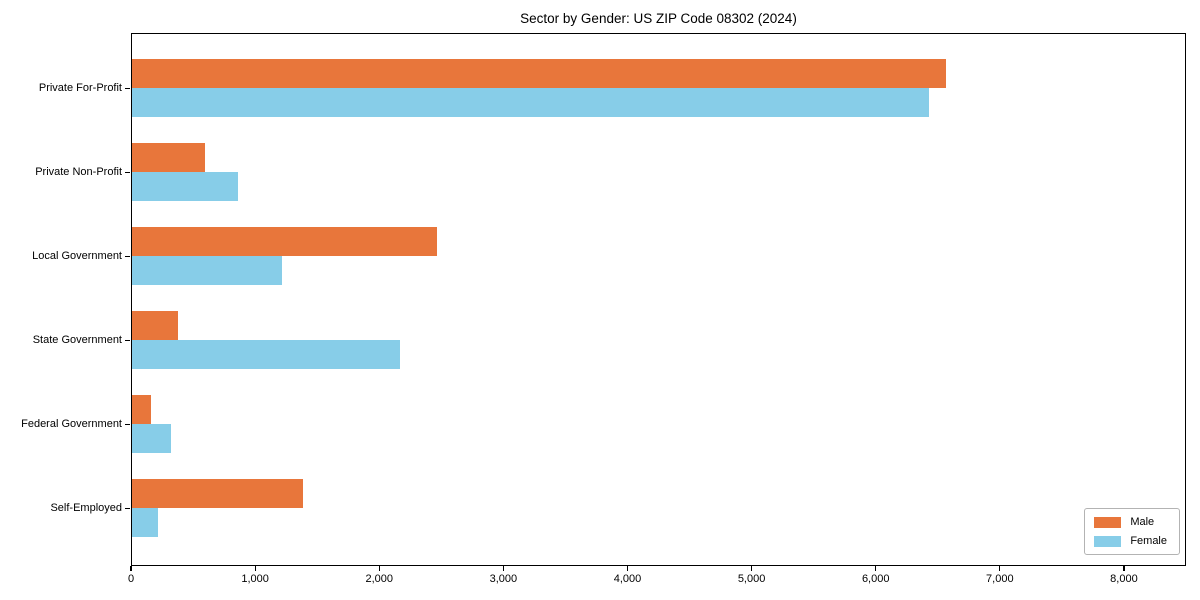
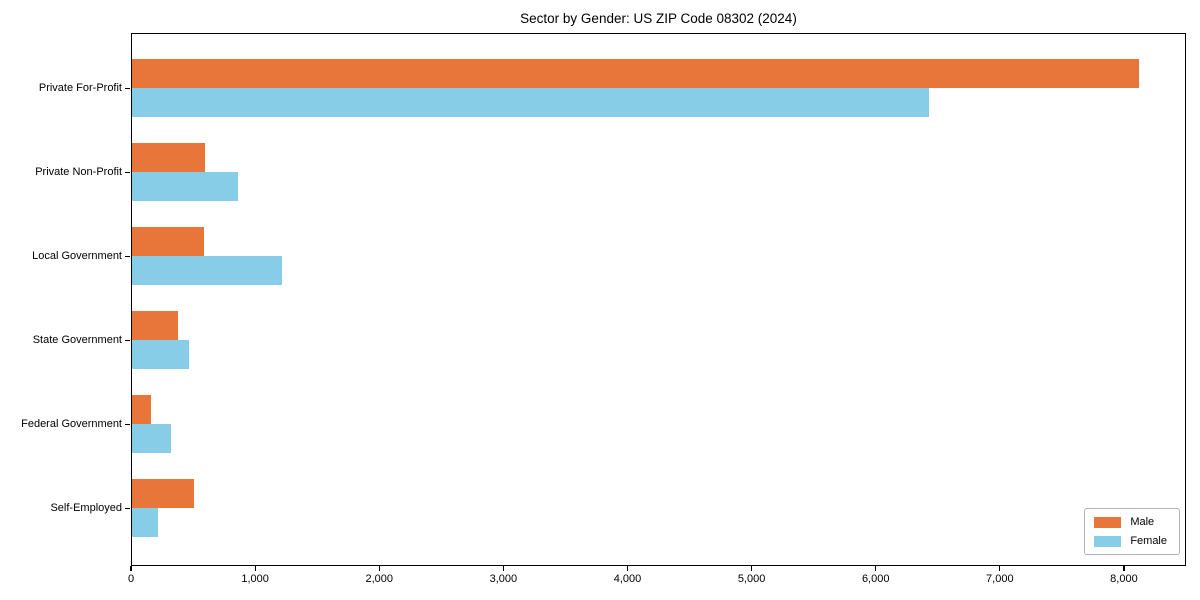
Male/Private For-Profit: 6560 -> 8110
Male/Local Government: 2460 -> 580
Female/State Government: 2160 -> 460
Male/Self-Employed: 1380 -> 500
